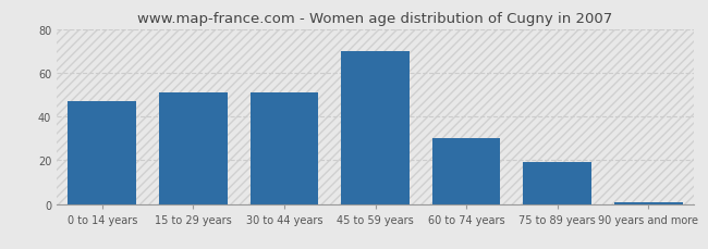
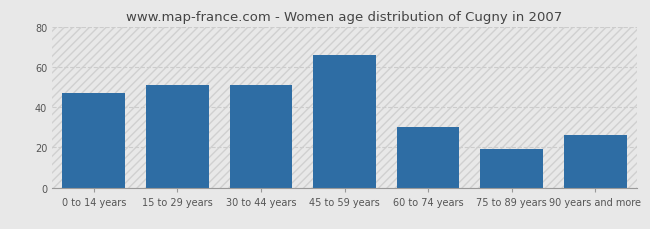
45 to 59 years: 70 -> 66
90 years and more: 1 -> 26
